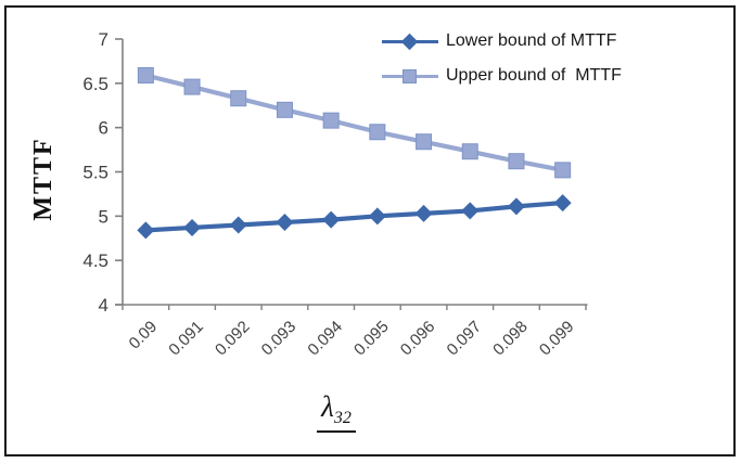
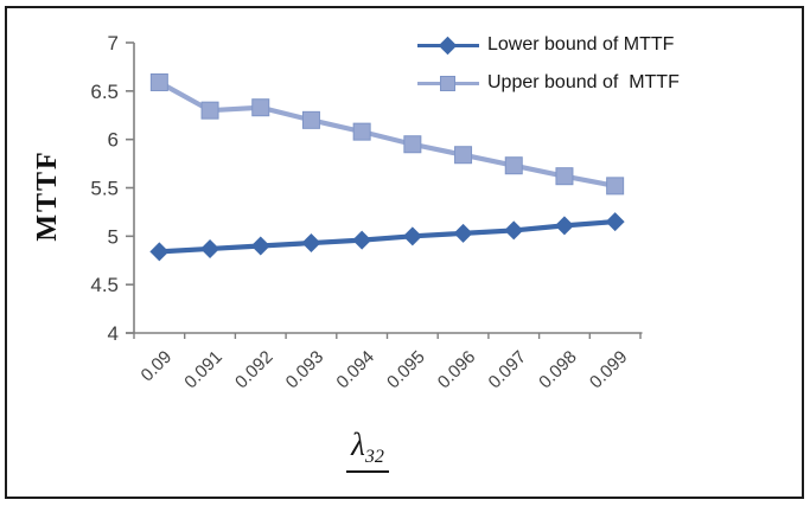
Upper bound of MTTF/0.091: 6.5 -> 6.3
